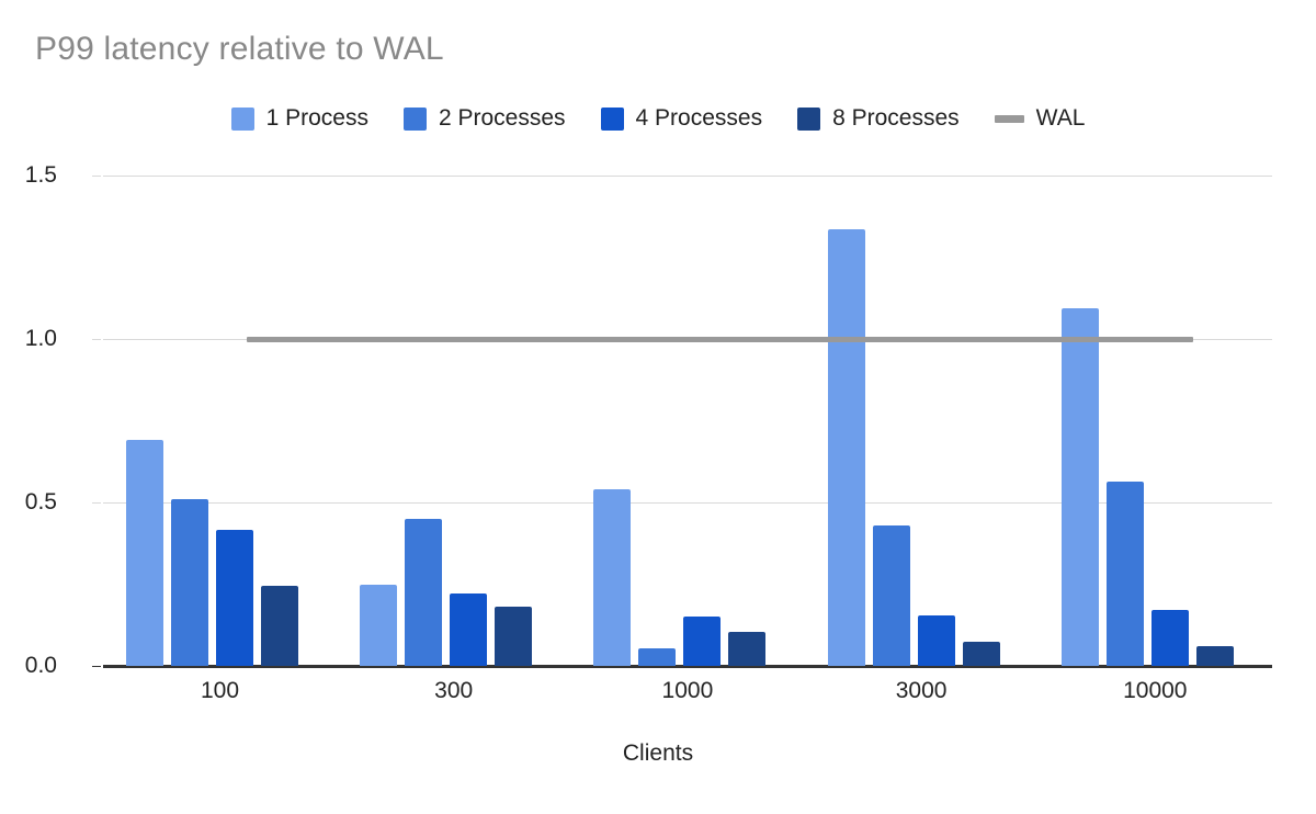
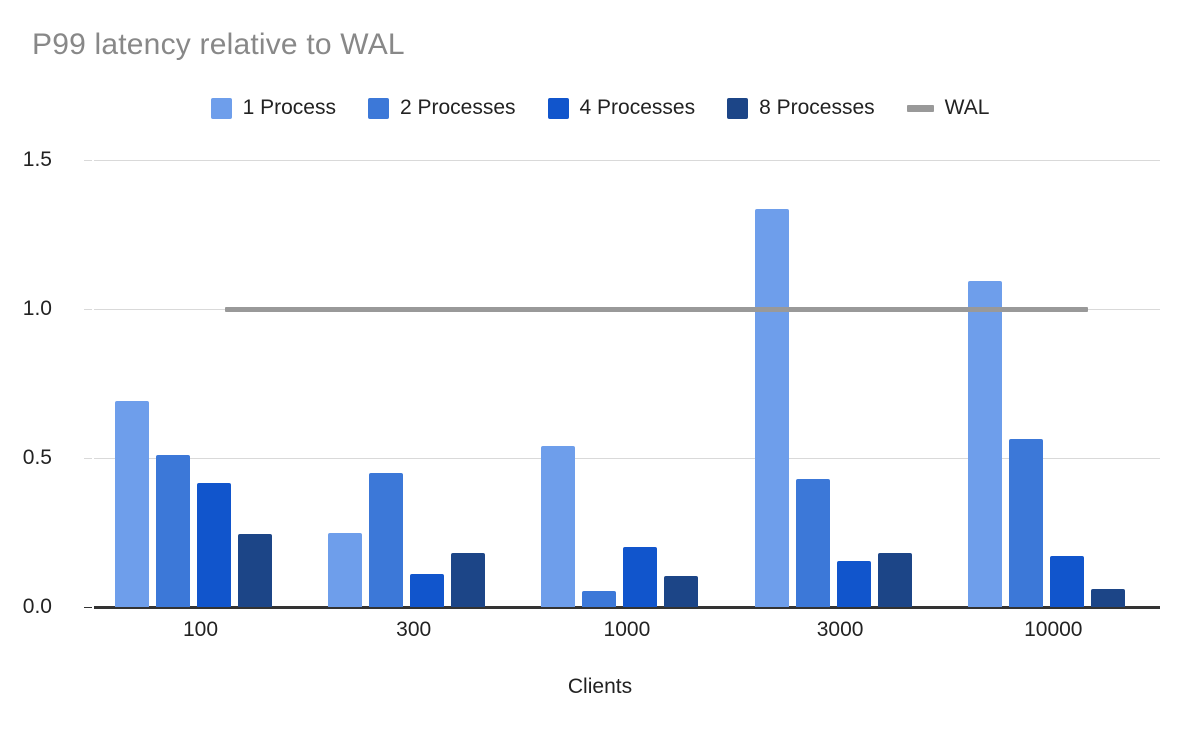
4 Processes/300: 0.22 -> 0.11
4 Processes/1000: 0.15 -> 0.20
8 Processes/3000: 0.07 -> 0.18
